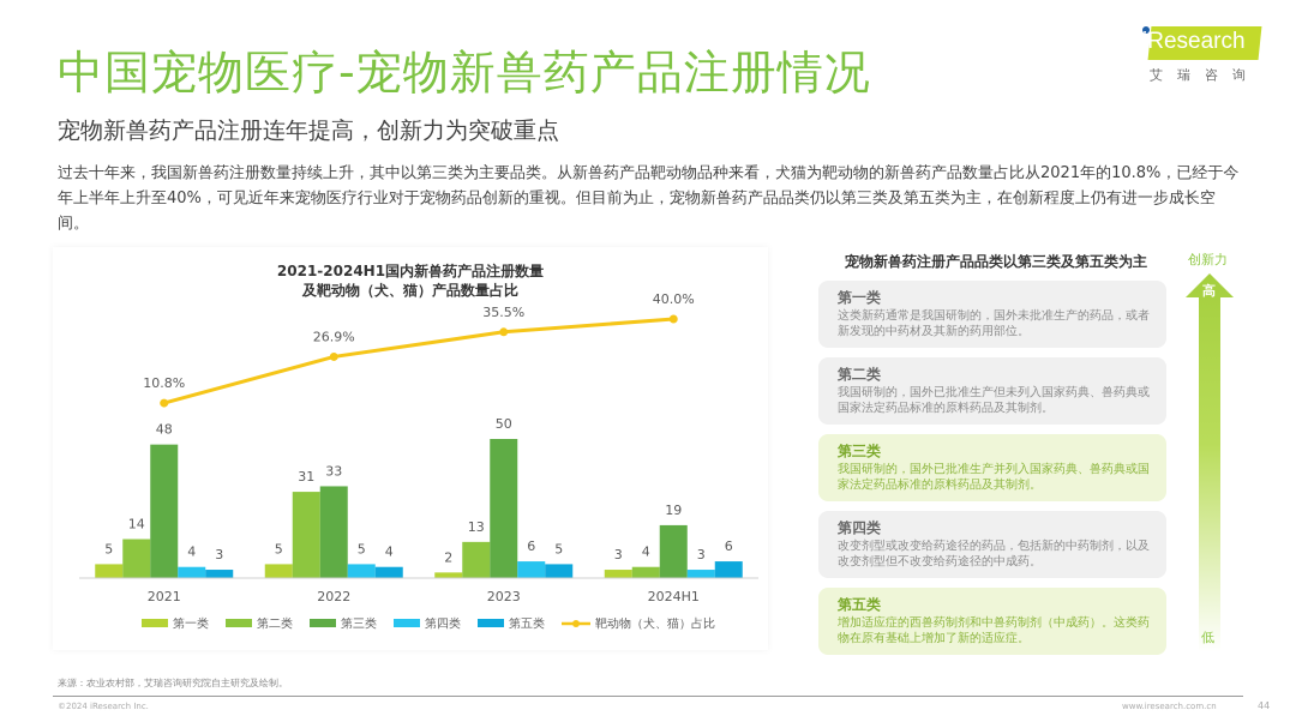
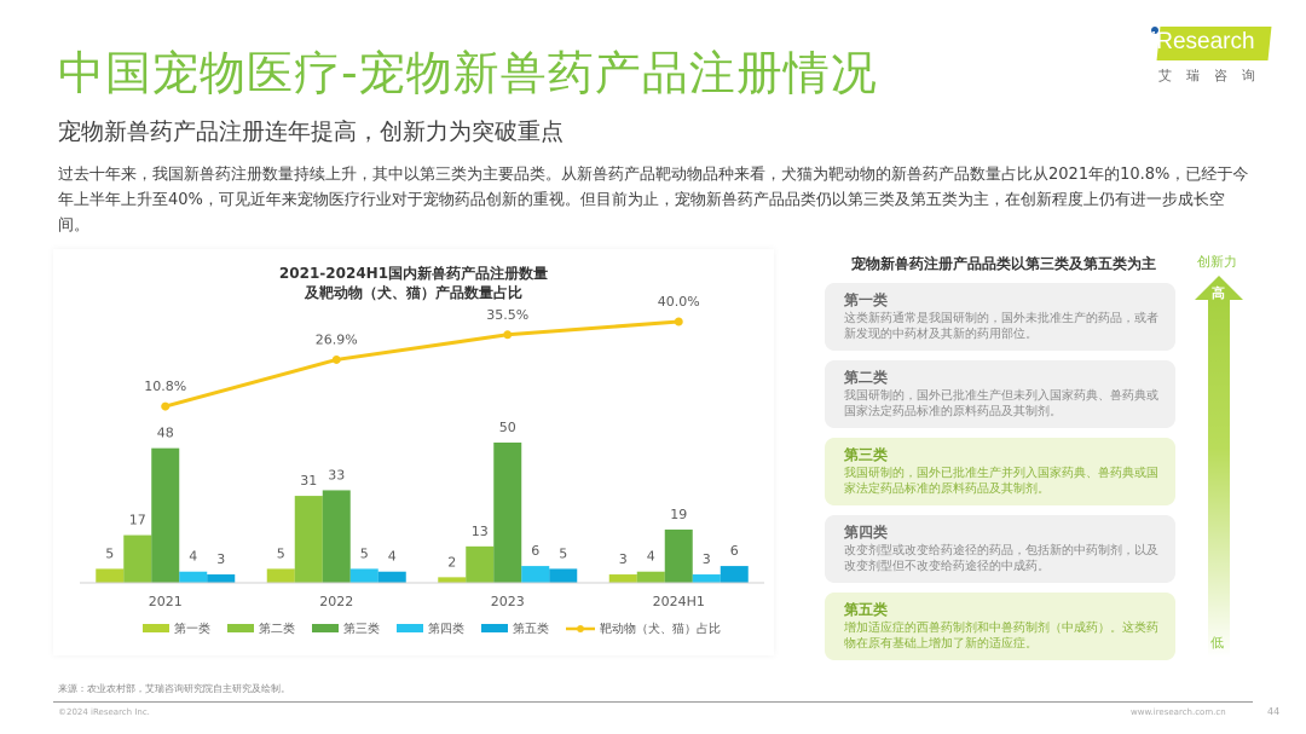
第二类/2021: 14 -> 17
